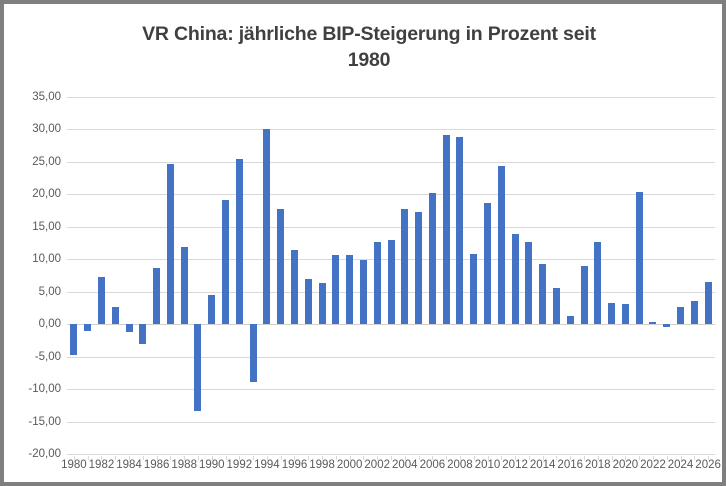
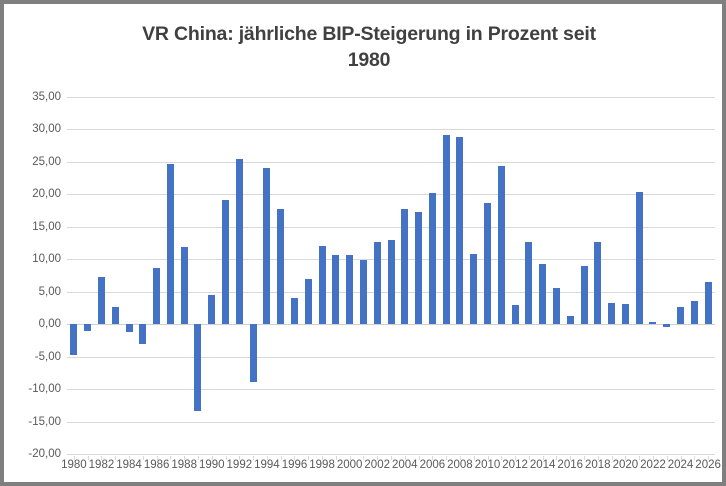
1994: 30 -> 24
1996: 11 -> 4
1998: 6 -> 12
2012: 14 -> 3
